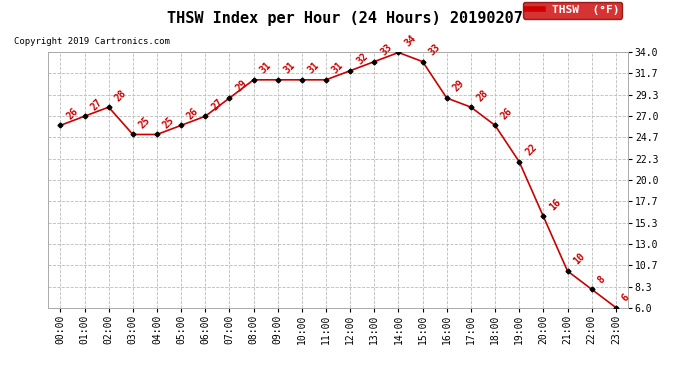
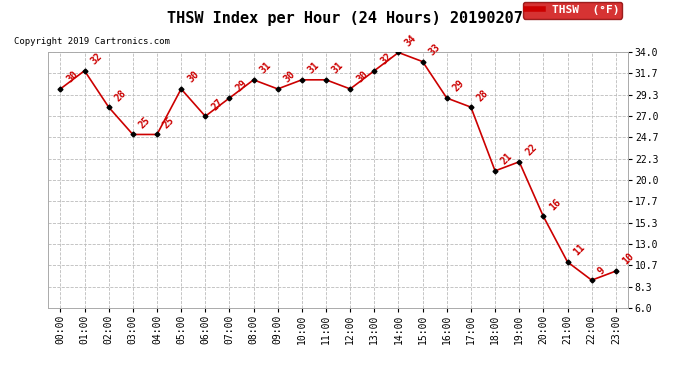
00:00: 26 -> 30
01:00: 27 -> 32
05:00: 26 -> 30
09:00: 31 -> 30
12:00: 32 -> 30
13:00: 33 -> 32
18:00: 26 -> 21
21:00: 10 -> 11
22:00: 8 -> 9
23:00: 6 -> 10
